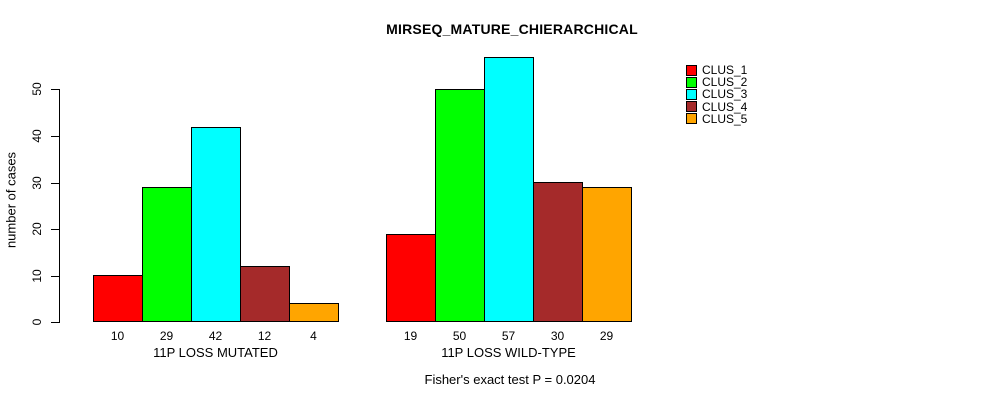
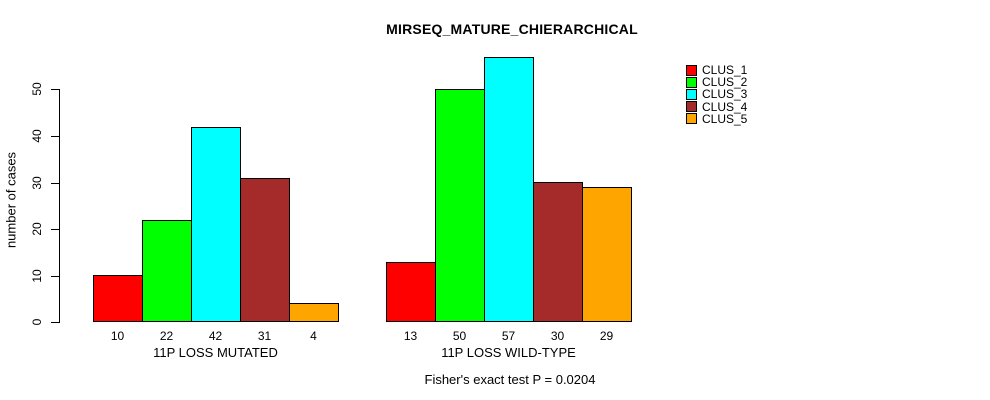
CLUS_2/11P LOSS MUTATED: 29 -> 22
CLUS_4/11P LOSS MUTATED: 12 -> 31
CLUS_1/11P LOSS WILD-TYPE: 19 -> 13
